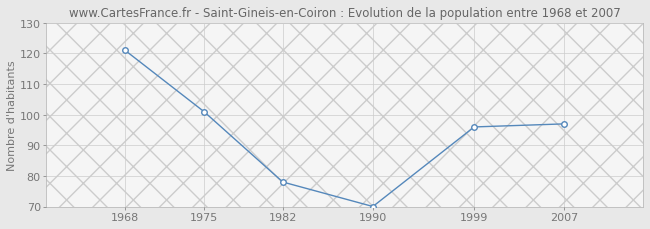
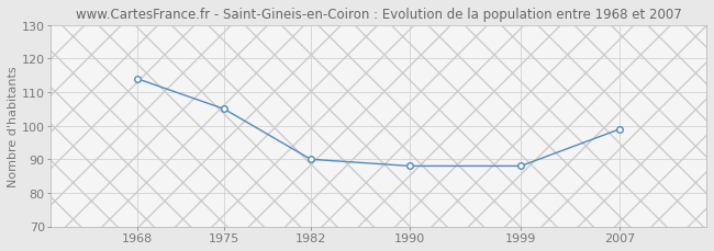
1968: 121 -> 114
1975: 101 -> 105
1982: 78 -> 90
1990: 70 -> 88
1999: 96 -> 88
2007: 97 -> 99
